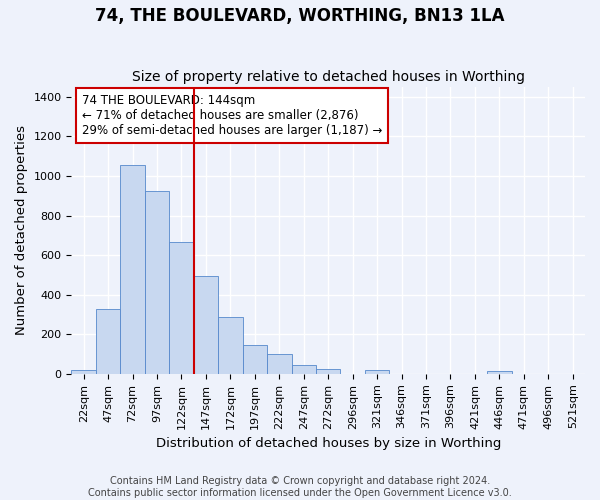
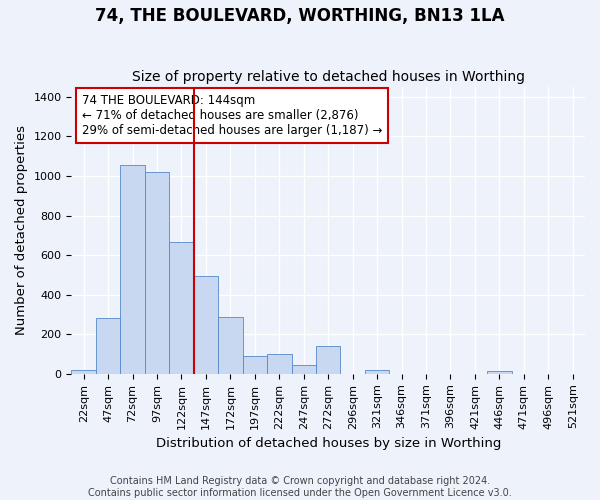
47sqm: 330 -> 280
97sqm: 920 -> 1020
197sqm: 150 -> 90
272sqm: 20 -> 140
